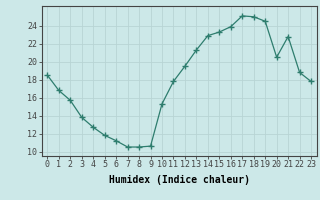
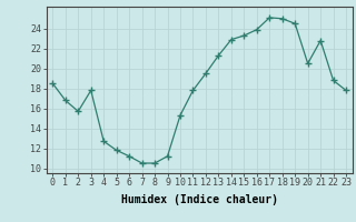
3: 13.8 -> 17.8
9: 10.6 -> 11.2
